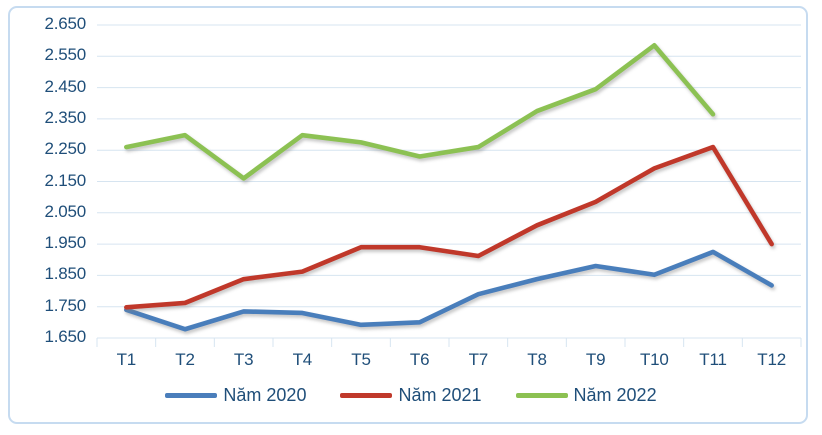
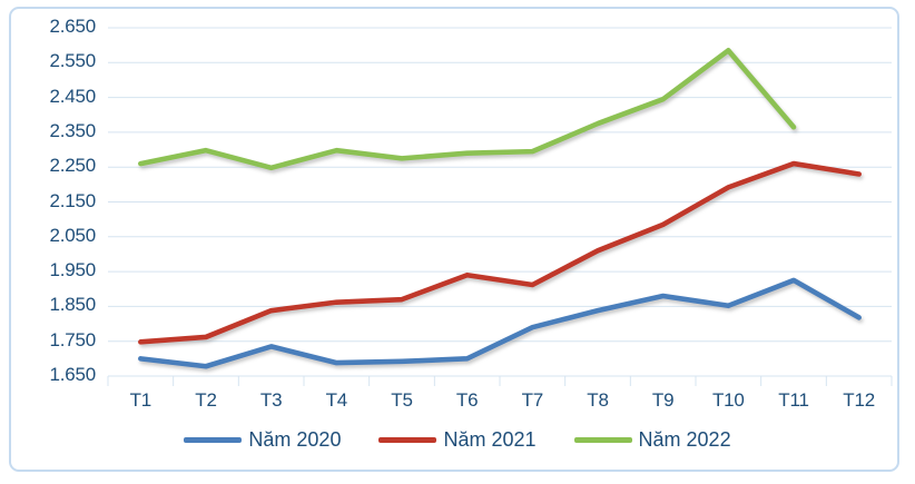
Năm 2020/T1: 1.74 -> 1.70
Năm 2022/T3: 2.16 -> 2.25
Năm 2020/T4: 1.73 -> 1.69
Năm 2021/T5: 1.94 -> 1.87
Năm 2022/T6: 2.23 -> 2.29
Năm 2022/T7: 2.26 -> 2.29
Năm 2021/T12: 1.95 -> 2.23
